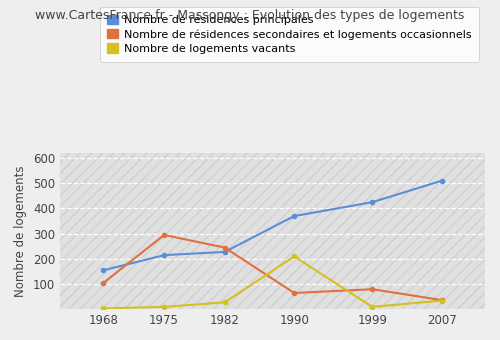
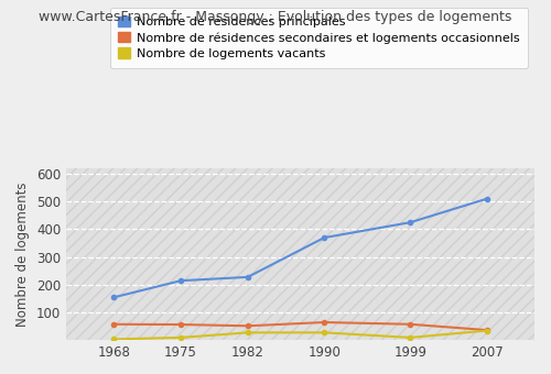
Nombre de résidences secondaires et logements occasionnels/1968: 105 -> 58
Nombre de résidences secondaires et logements occasionnels/1975: 295 -> 57
Nombre de résidences secondaires et logements occasionnels/1982: 245 -> 52
Nombre de logements vacants/1990: 210 -> 28
Nombre de résidences secondaires et logements occasionnels/1999: 80 -> 58
